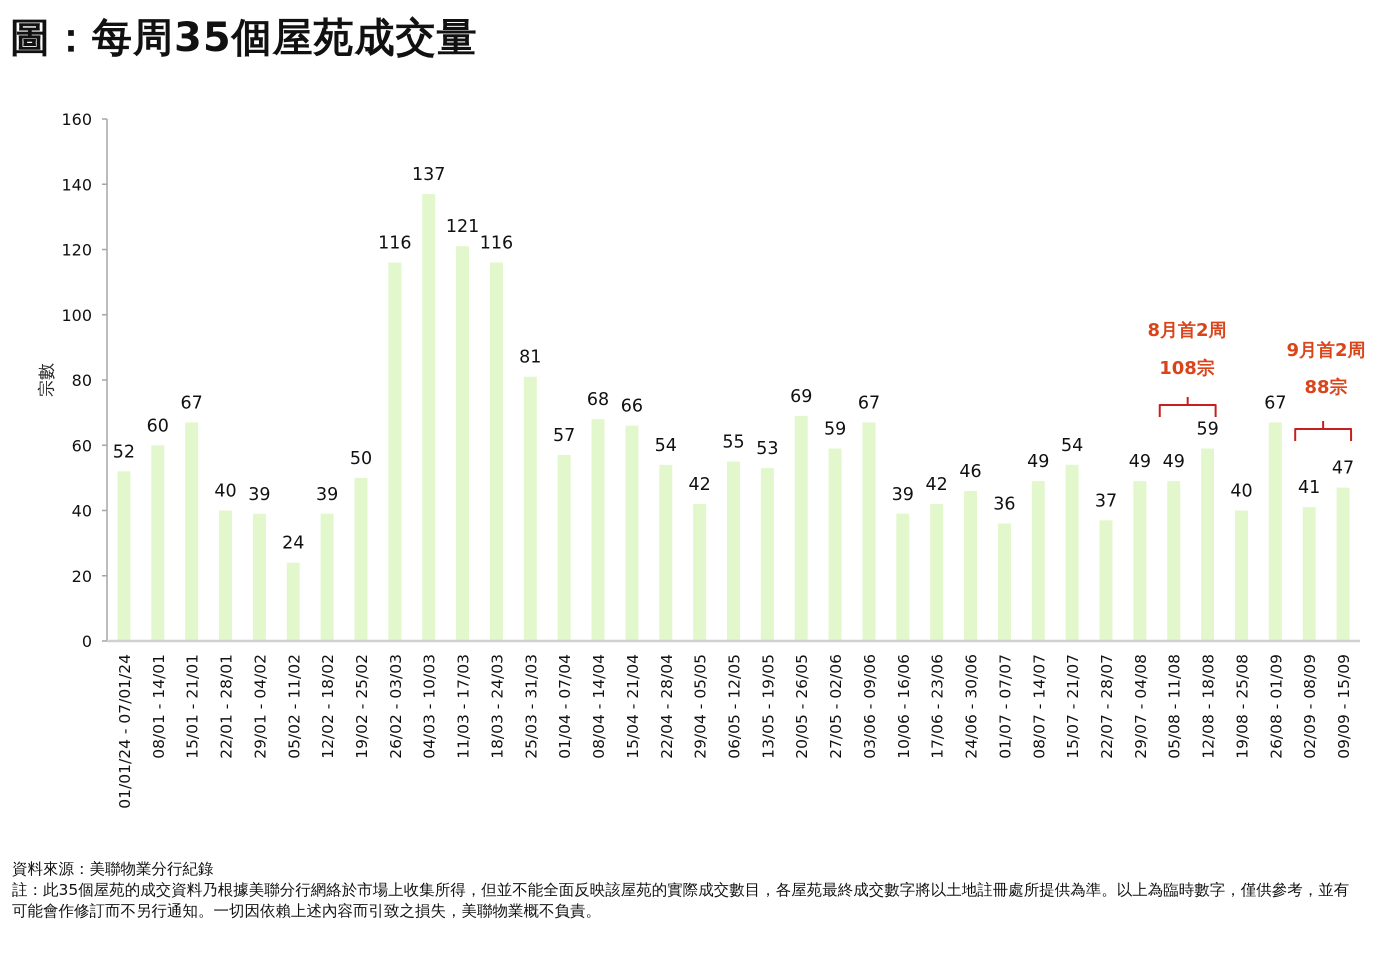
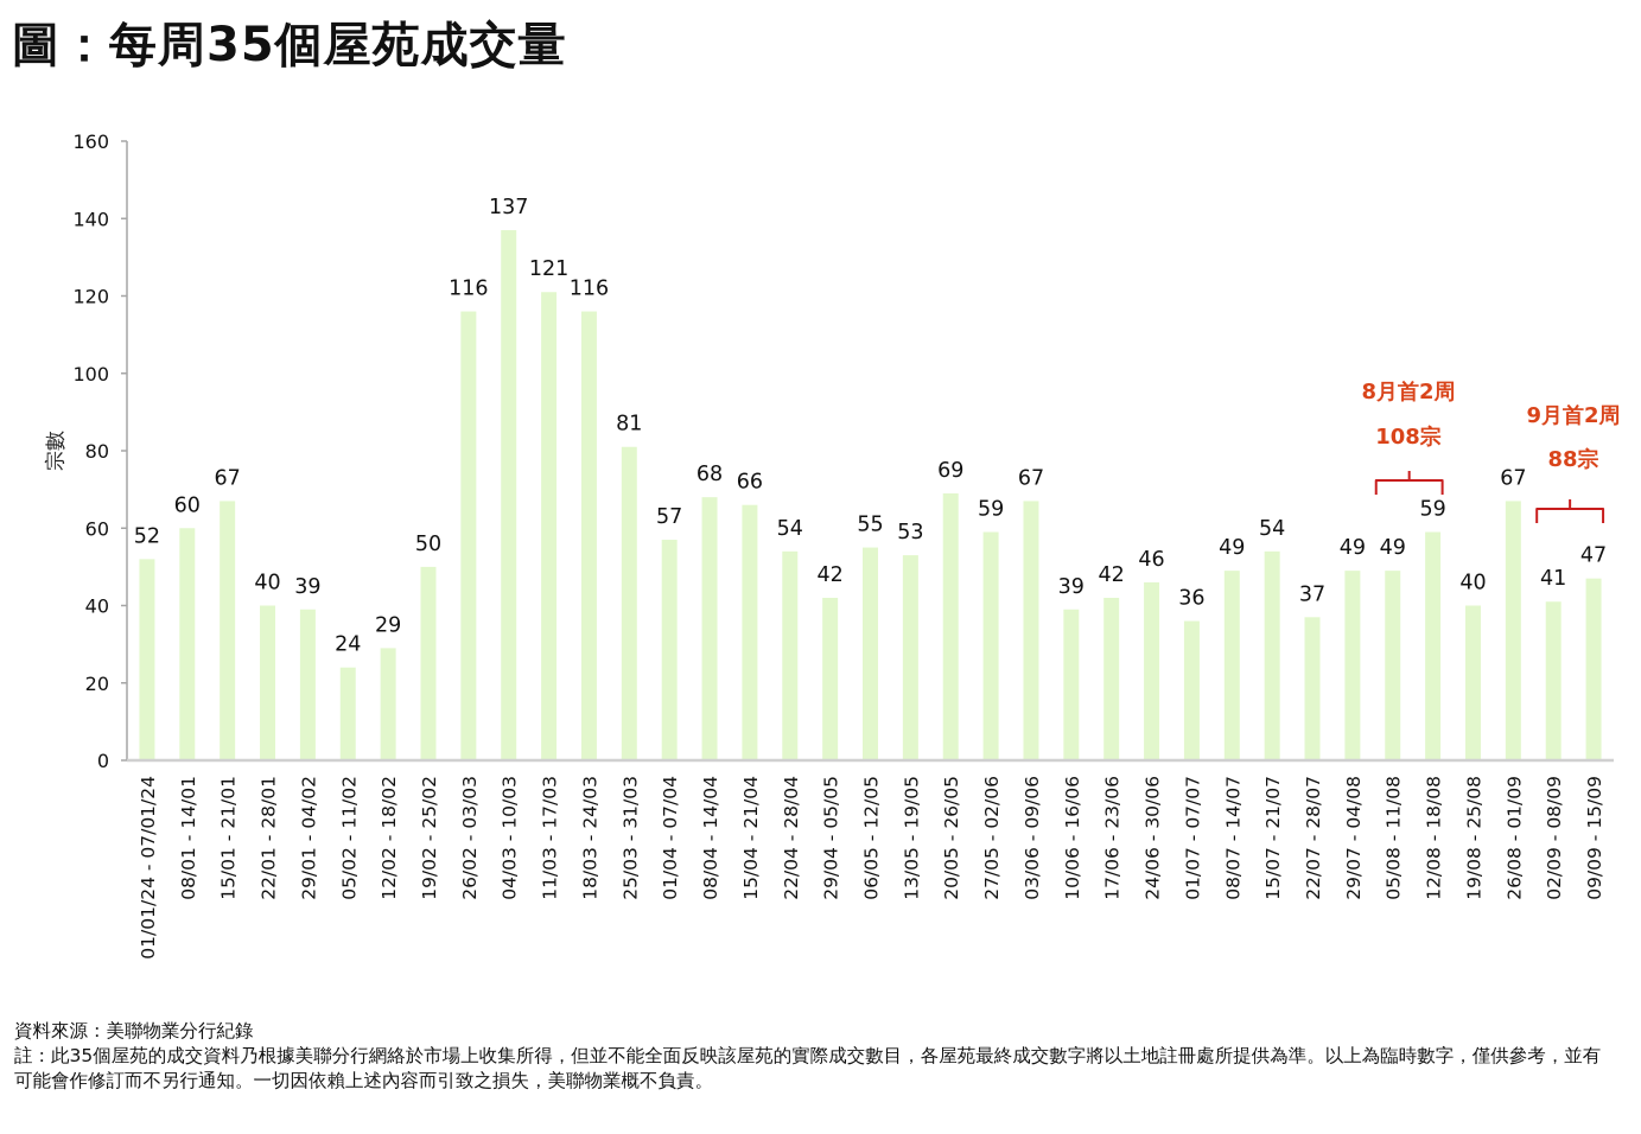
12/02 - 18/02: 39 -> 29
